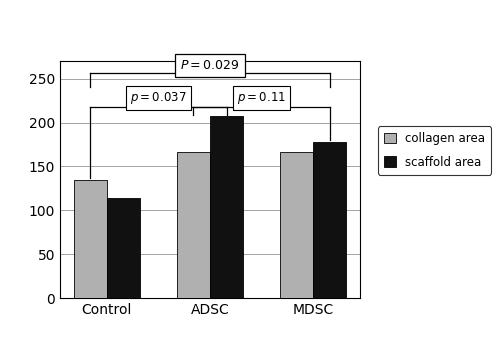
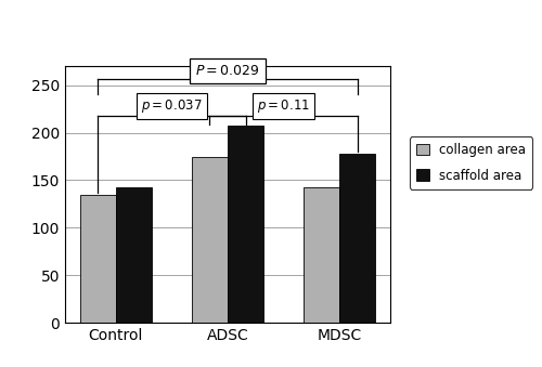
scaffold area/Control: 114 -> 143
collagen area/ADSC: 166 -> 175
collagen area/MDSC: 166 -> 143
